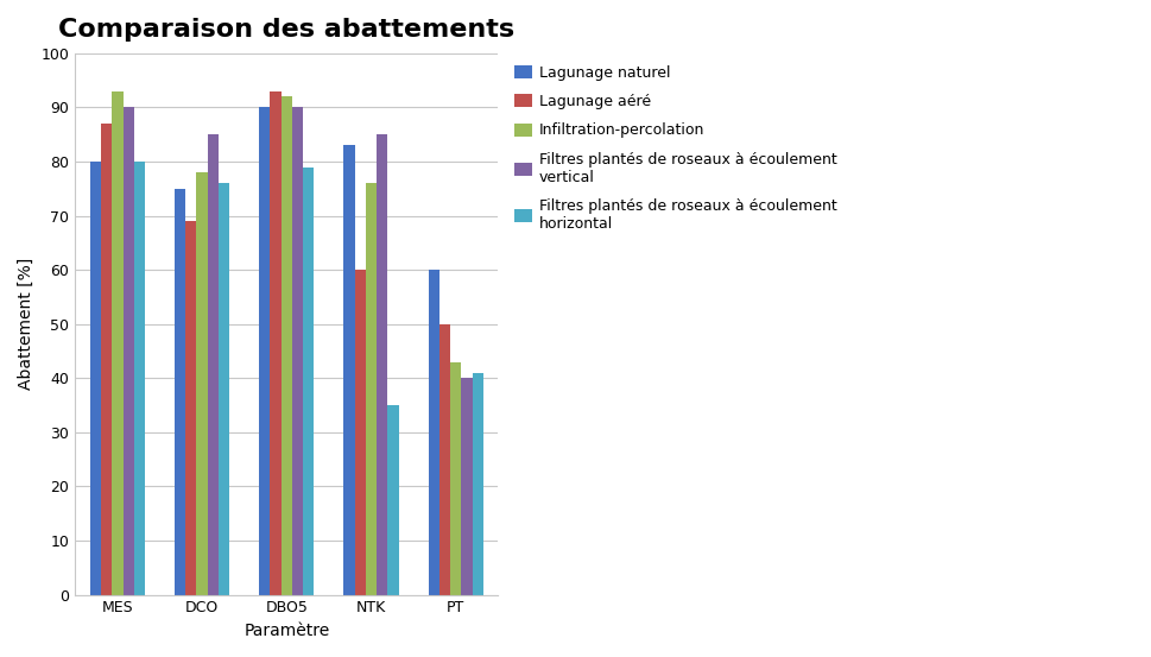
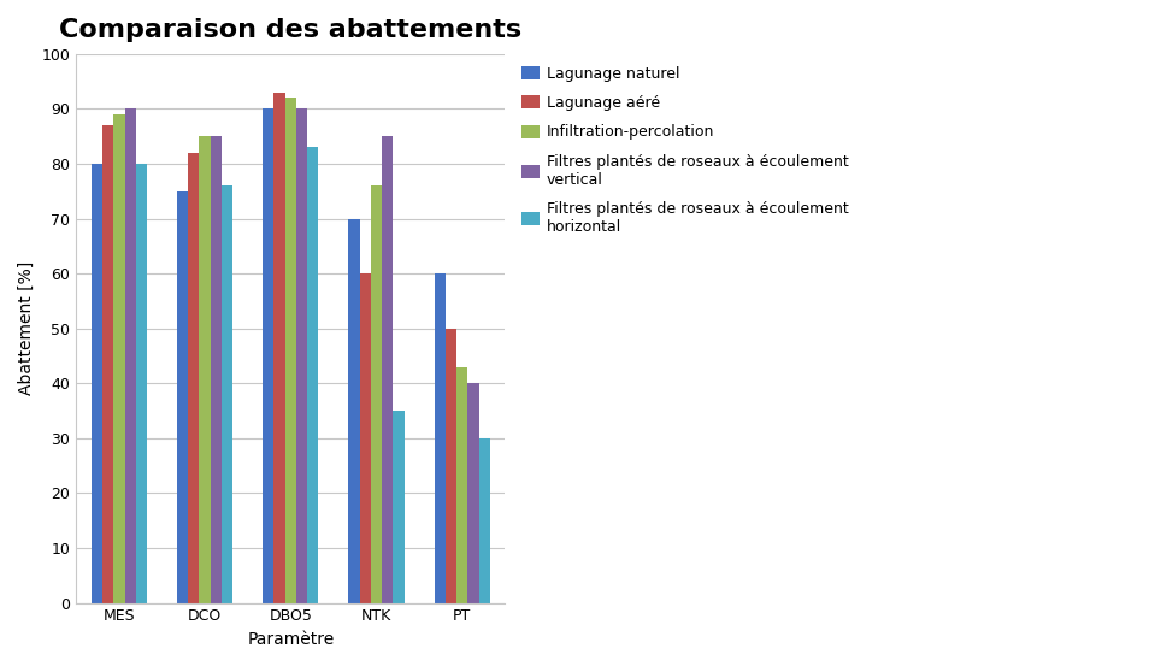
Infiltration-percolation/MES: 93 -> 89
Lagunage aéré/DCO: 69 -> 82
Infiltration-percolation/DCO: 78 -> 85
Filtres plantés de roseaux à écoulement horizontal/DBO5: 79 -> 83
Lagunage naturel/NTK: 83 -> 70
Filtres plantés de roseaux à écoulement horizontal/PT: 41 -> 30
